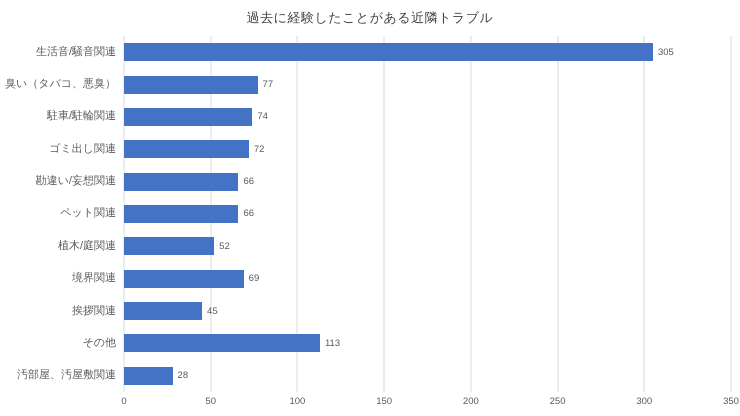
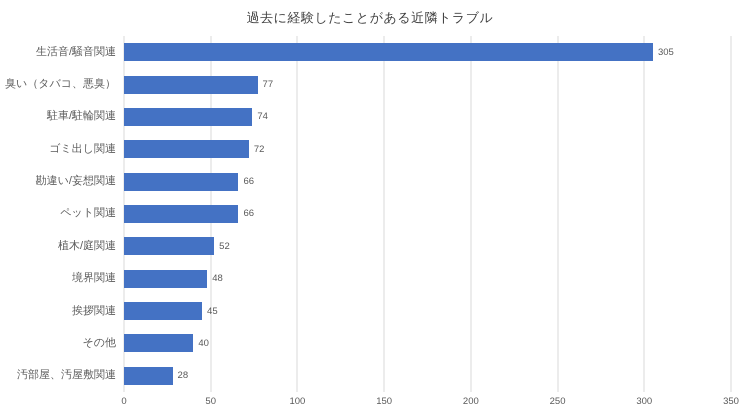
境界関連: 69 -> 48
その他: 113 -> 40
